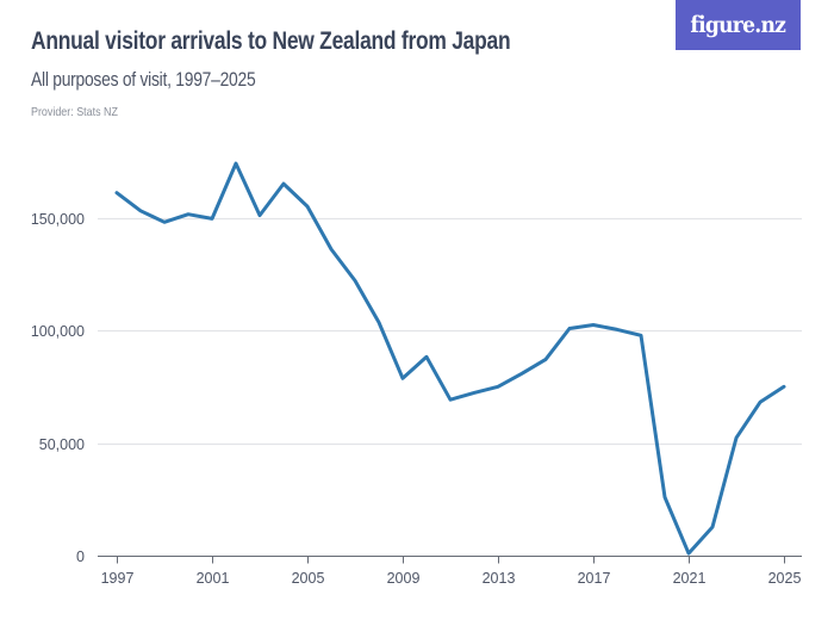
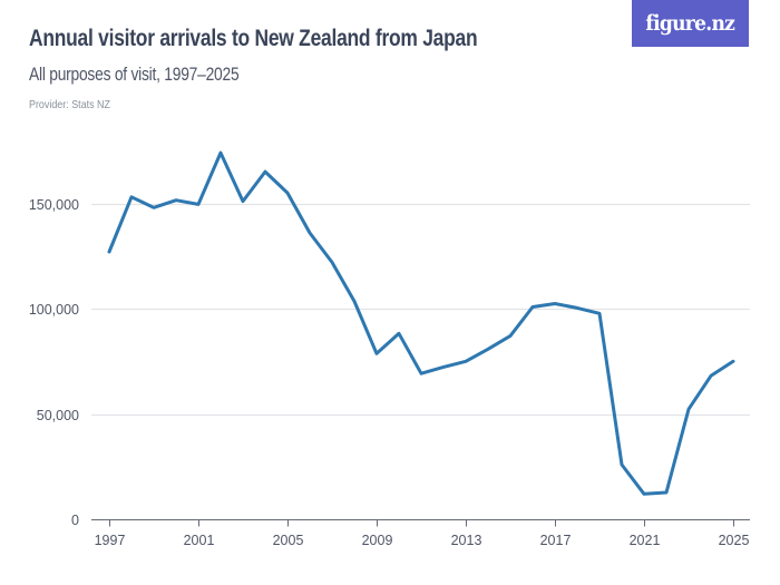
1997: 161000 -> 127000
2021: 1000 -> 12000
